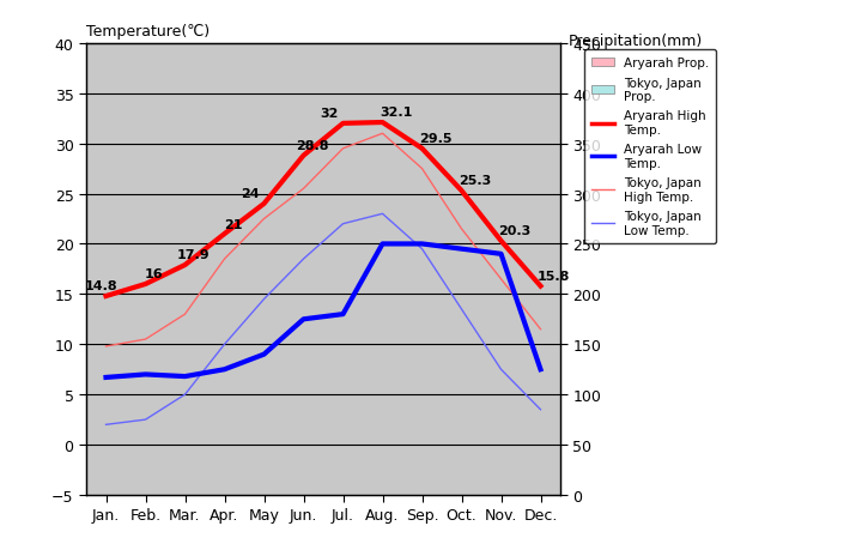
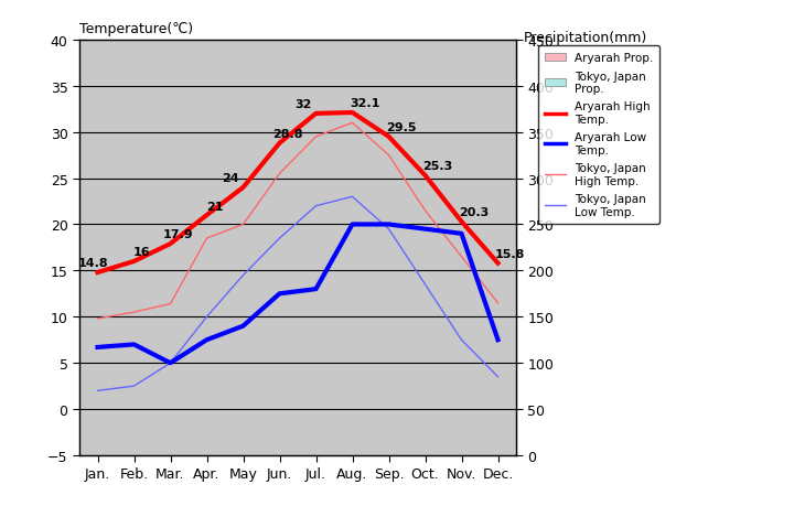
Aryarah Low Temp./Mar.: 6.8 -> 5.0
Tokyo, Japan High Temp./Mar.: 13.0 -> 11.4
Tokyo, Japan High Temp./May: 22.5 -> 20.0
